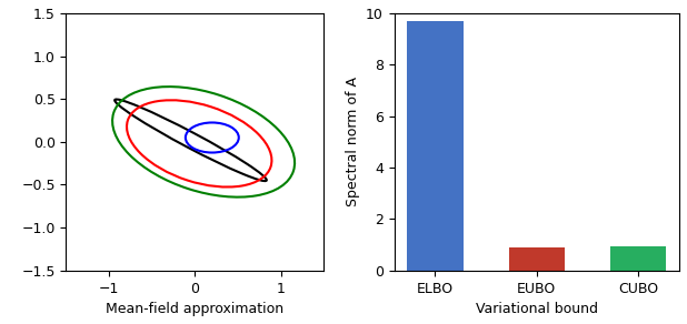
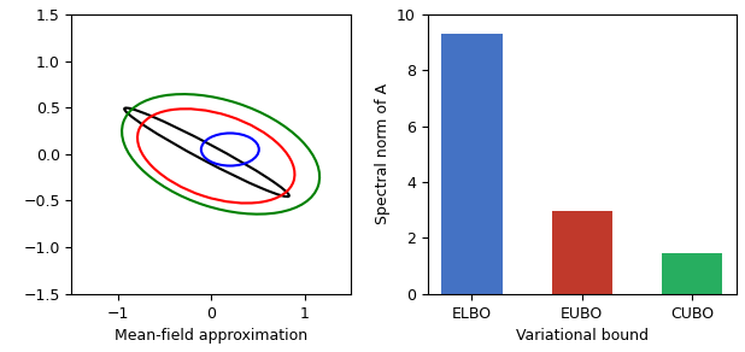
ELBO: 9.70 -> 9.30
EUBO: 0.90 -> 2.95
CUBO: 0.95 -> 1.45
